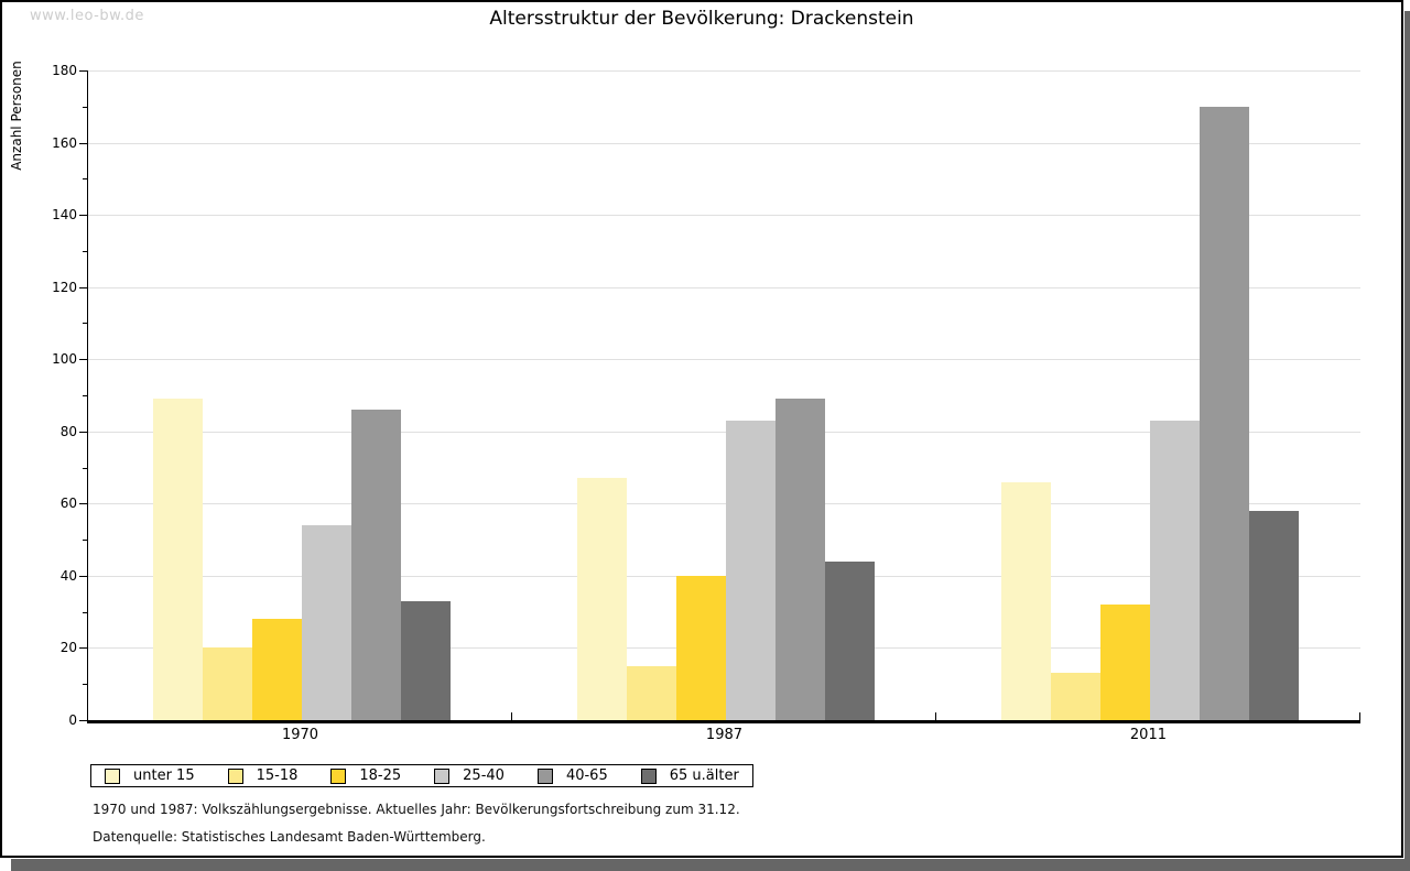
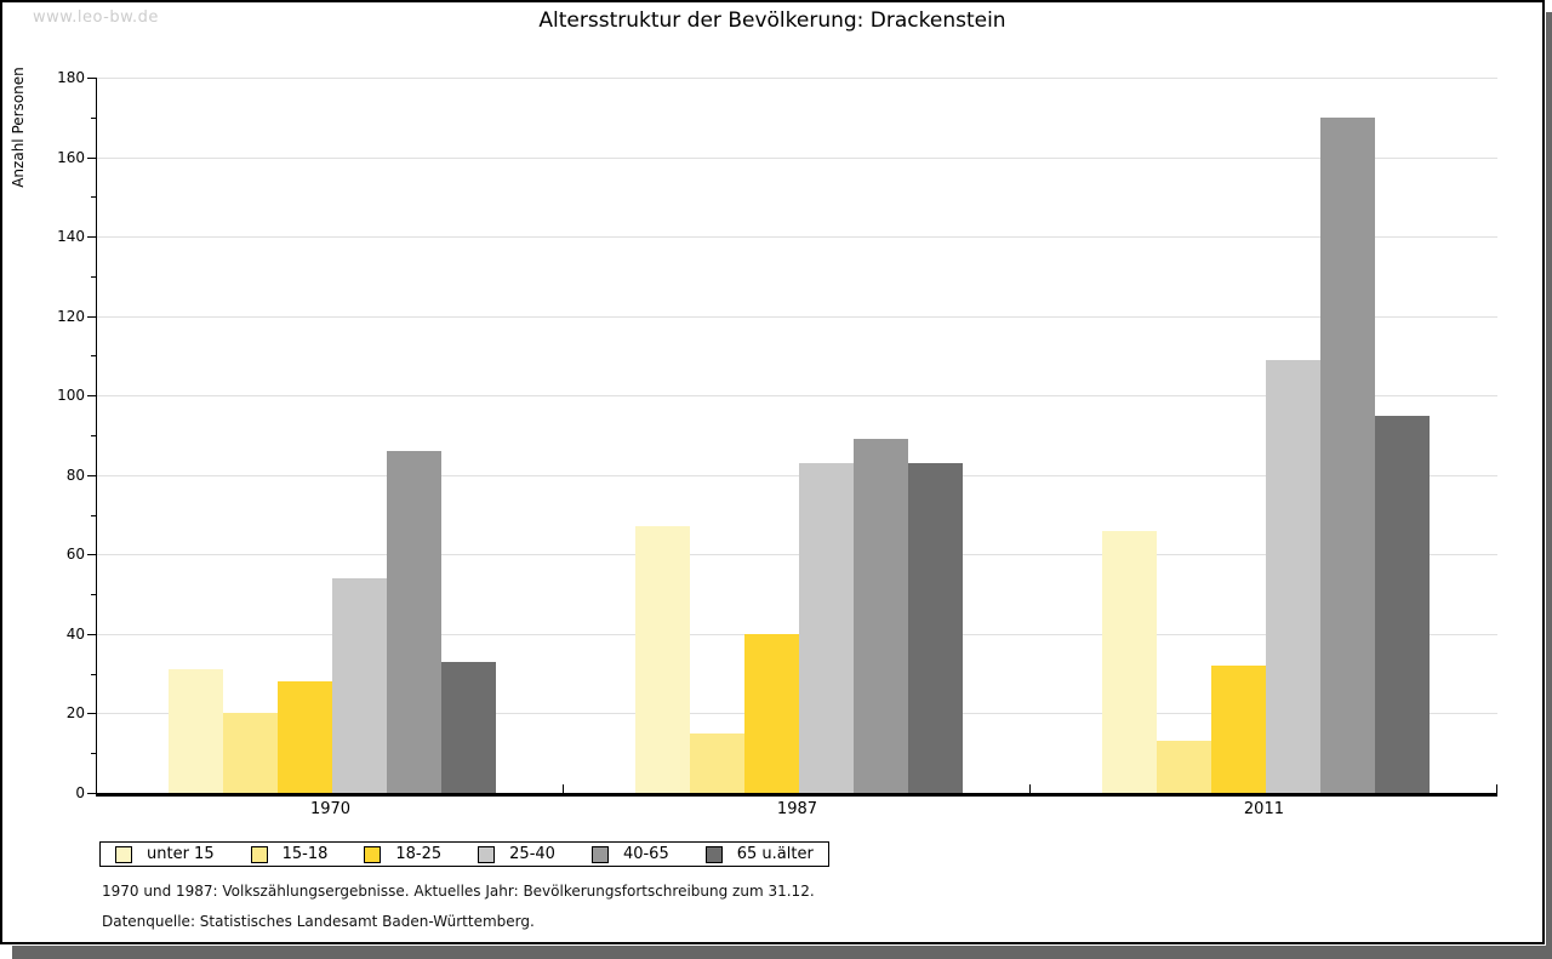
unter 15/1970: 89 -> 31
65 u.älter/1987: 44 -> 83
25-40/2011: 83 -> 109
65 u.älter/2011: 58 -> 95
